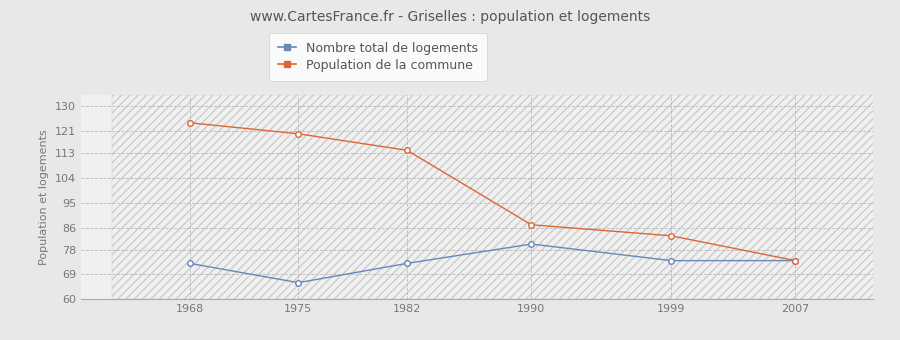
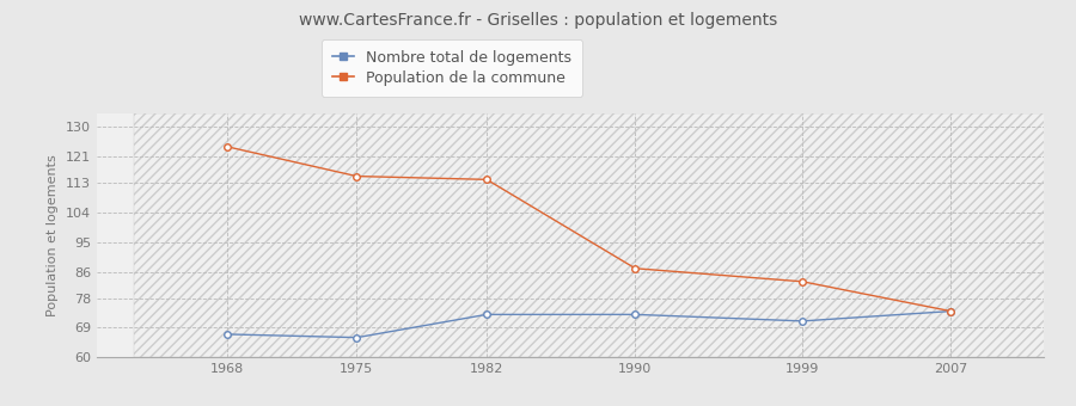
Nombre total de logements/1968: 73 -> 67
Population de la commune/1975: 120 -> 115
Nombre total de logements/1990: 80 -> 73
Nombre total de logements/1999: 74 -> 71
